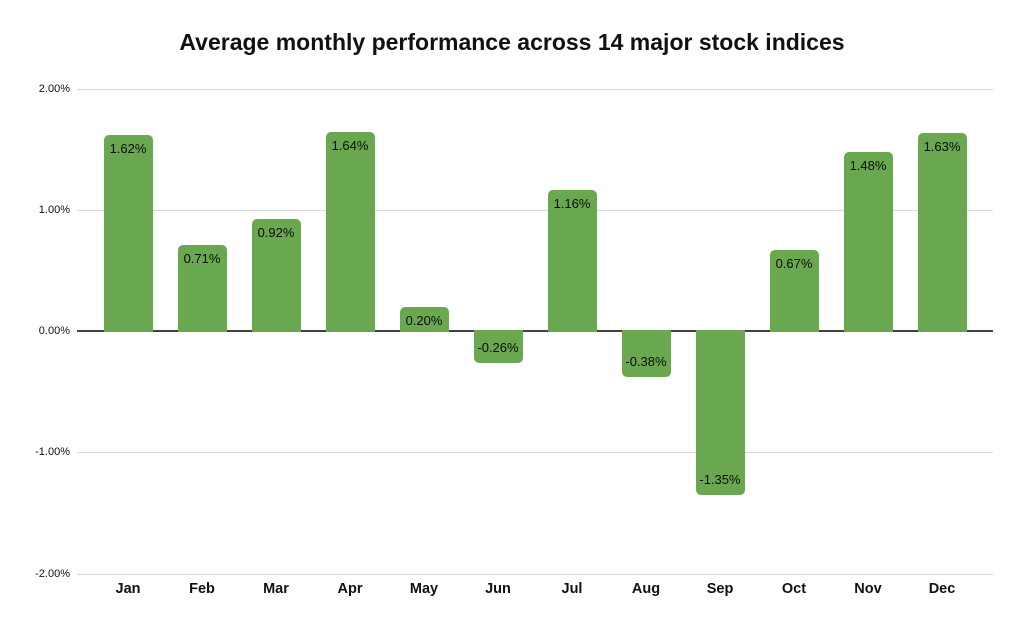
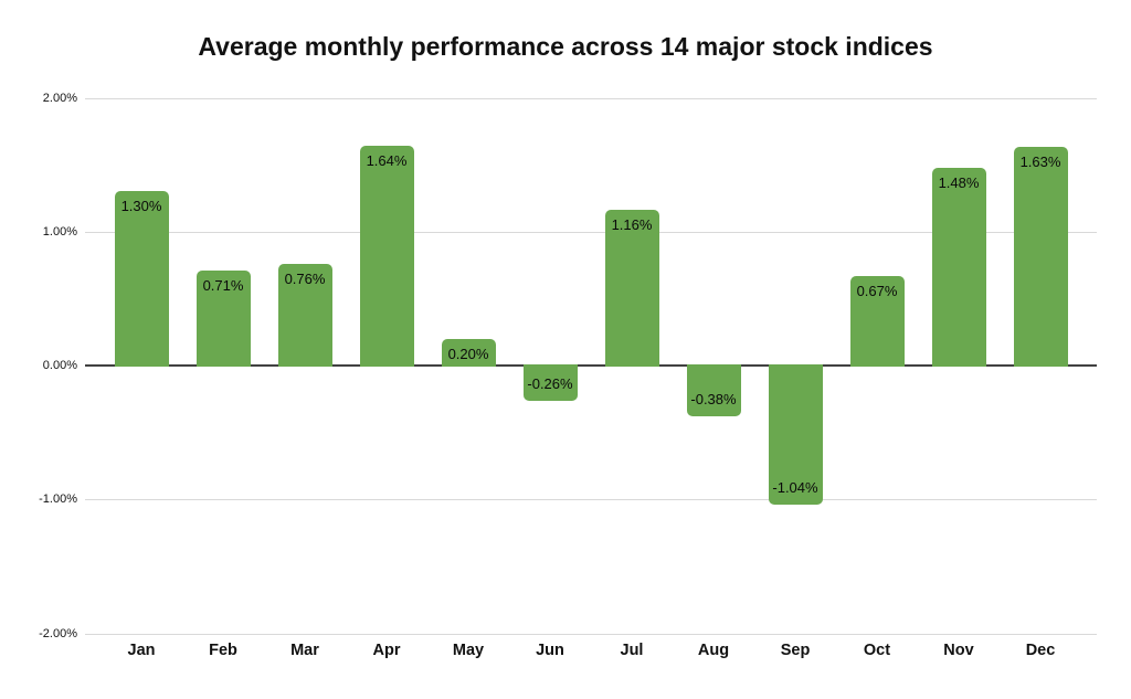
Jan: 1.62% -> 1.30%
Mar: 0.92% -> 0.76%
Sep: -1.35% -> -1.04%
